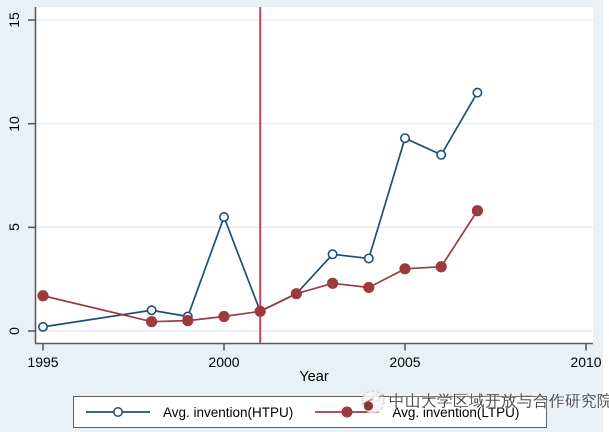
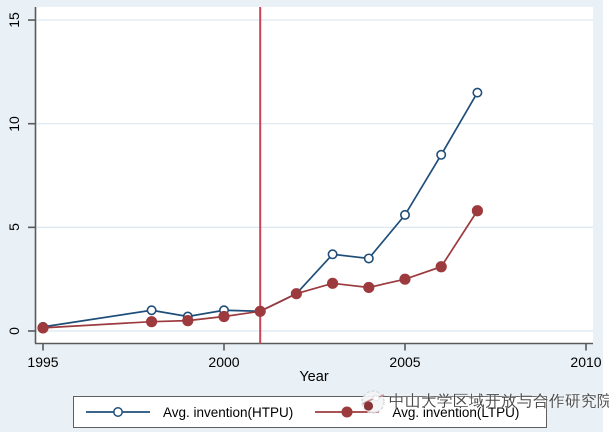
Avg. invention(LTPU)/1995: 1.7 -> 0.1
Avg. invention(HTPU)/2000: 5.5 -> 1.0
Avg. invention(HTPU)/2005: 9.3 -> 5.6
Avg. invention(LTPU)/2005: 3.0 -> 2.5
